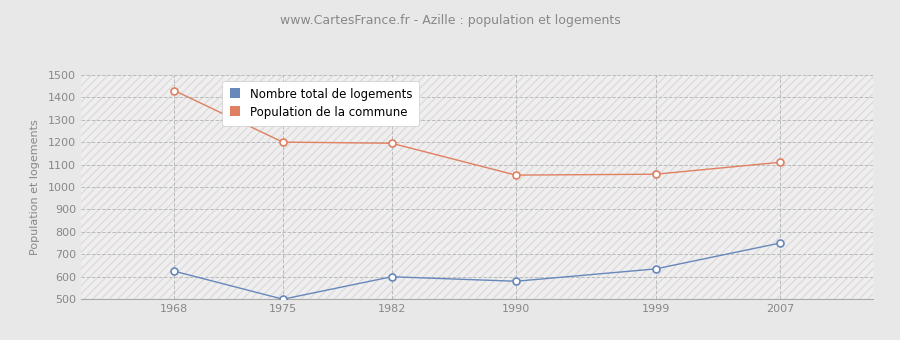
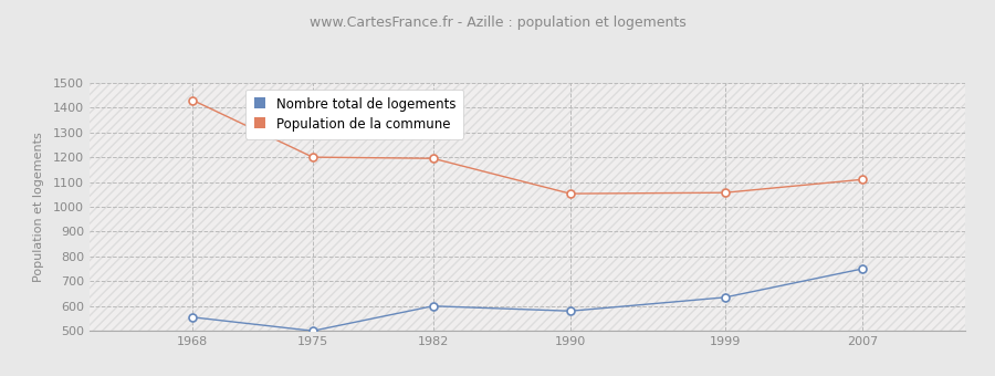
Nombre total de logements/1968: 625 -> 555
